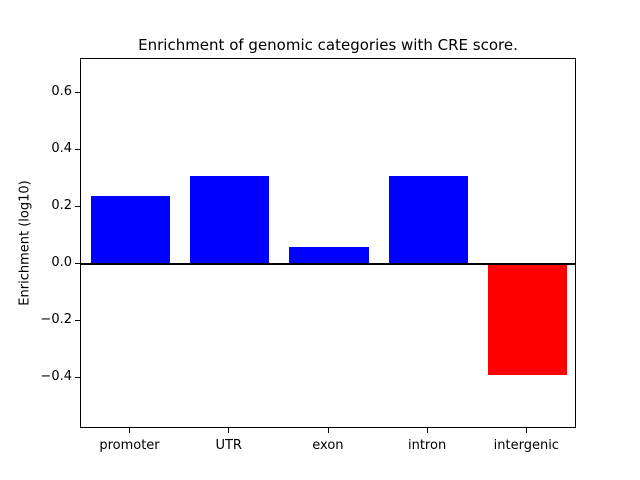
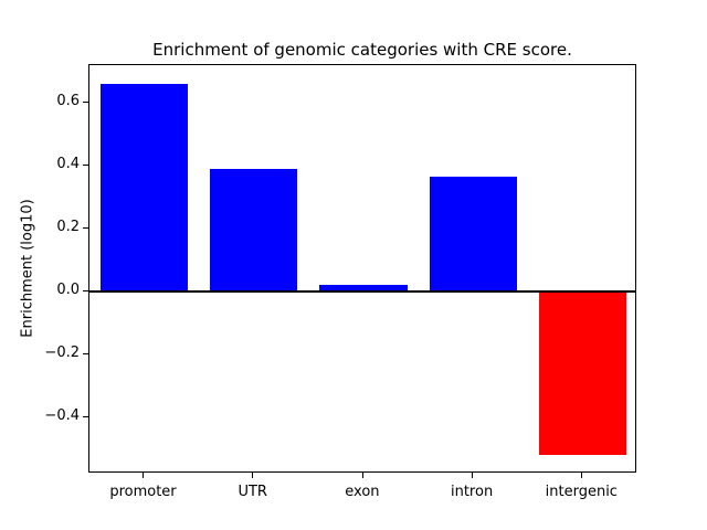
promoter: 0.24 -> 0.66
UTR: 0.31 -> 0.39
exon: 0.06 -> 0.02
intron: 0.31 -> 0.36
intergenic: -0.39 -> -0.52
